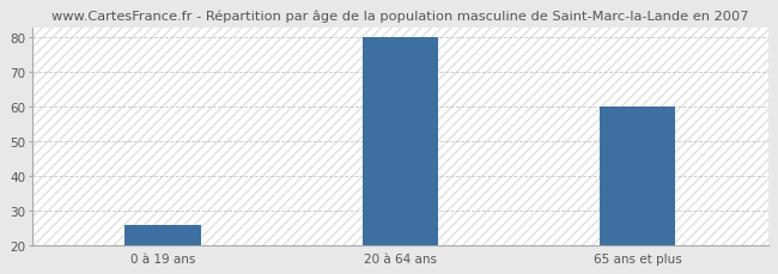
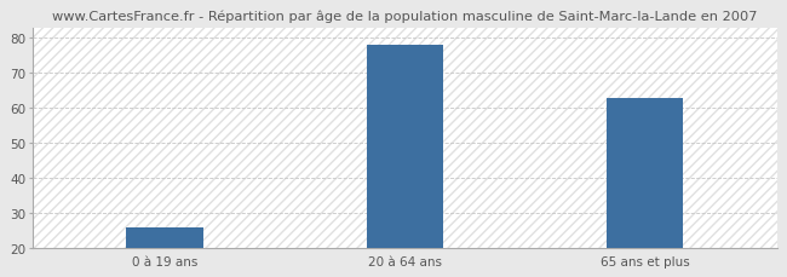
20 à 64 ans: 80 -> 78
65 ans et plus: 60 -> 63
